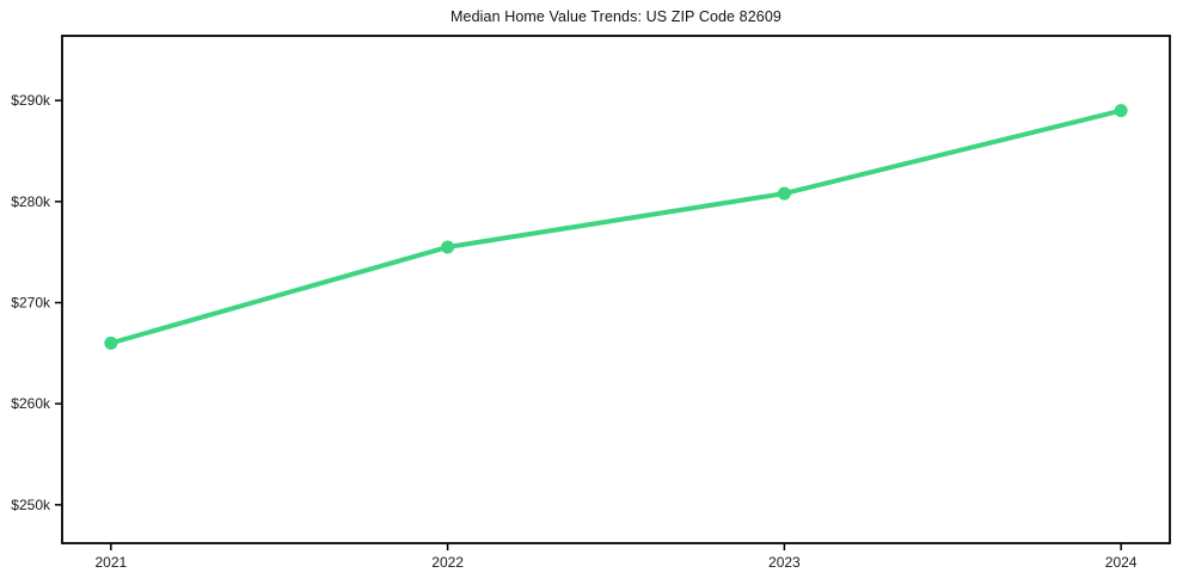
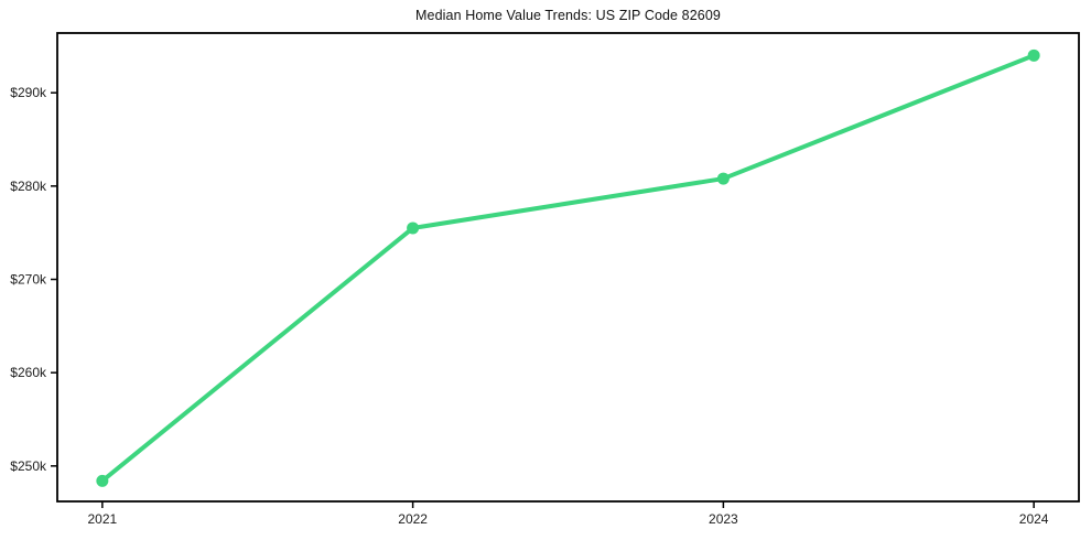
2021: $266k -> $248k
2024: $289k -> $294k
